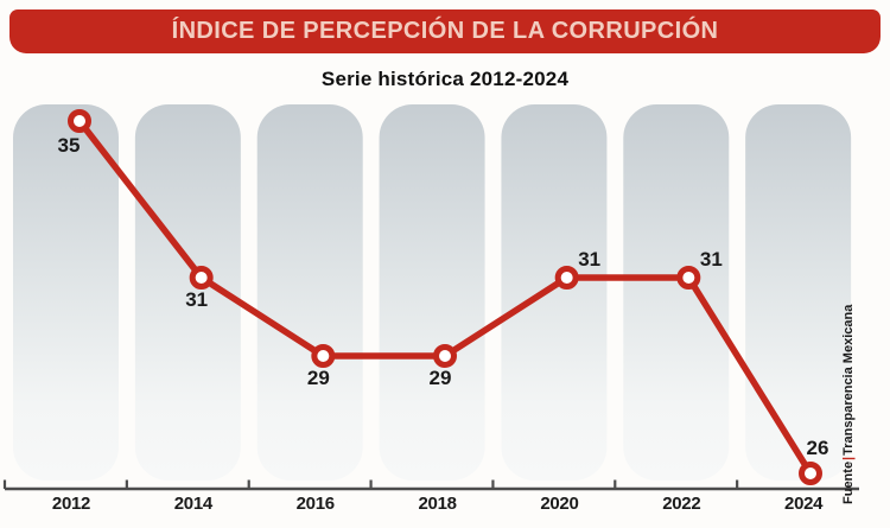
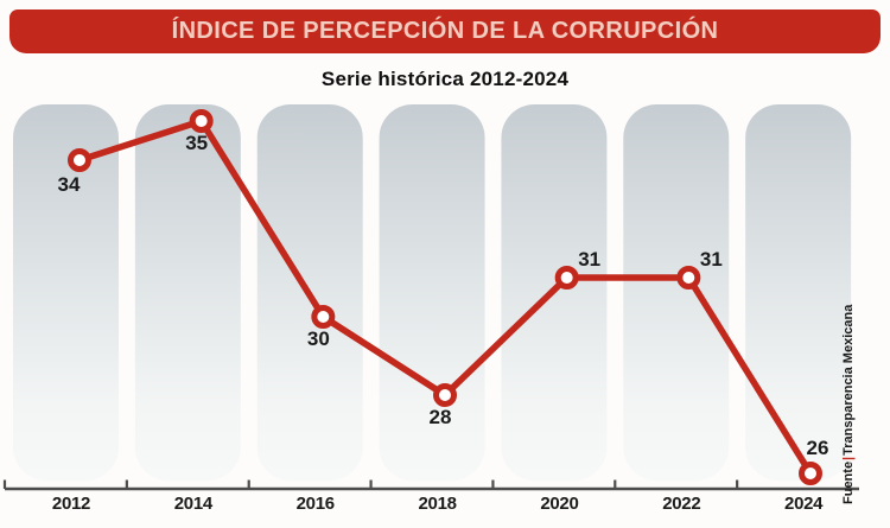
2012: 35 -> 34
2014: 31 -> 35
2016: 29 -> 30
2018: 29 -> 28
